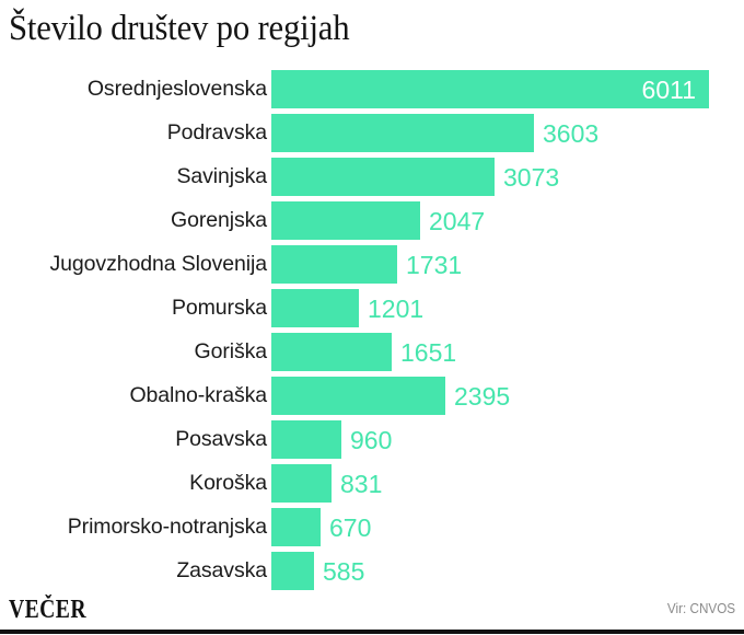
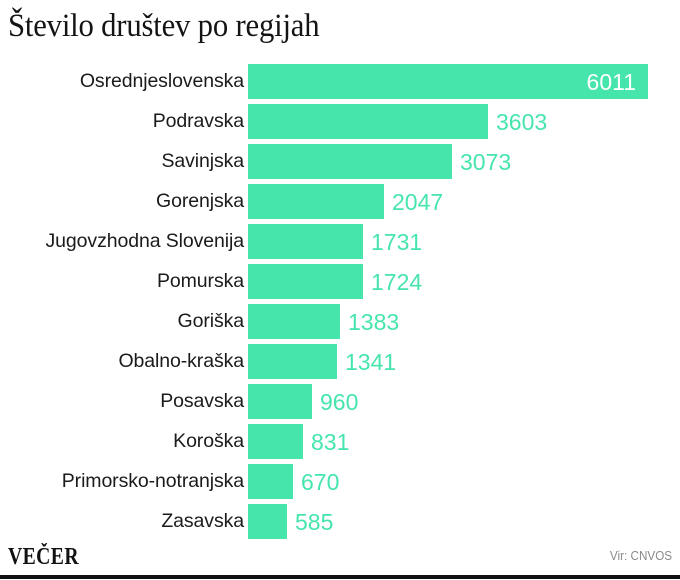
Pomurska: 1201 -> 1724
Goriška: 1651 -> 1383
Obalno-kraška: 2395 -> 1341
